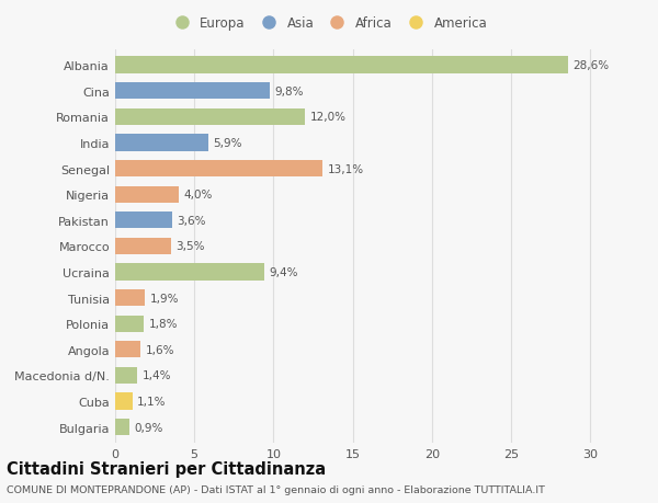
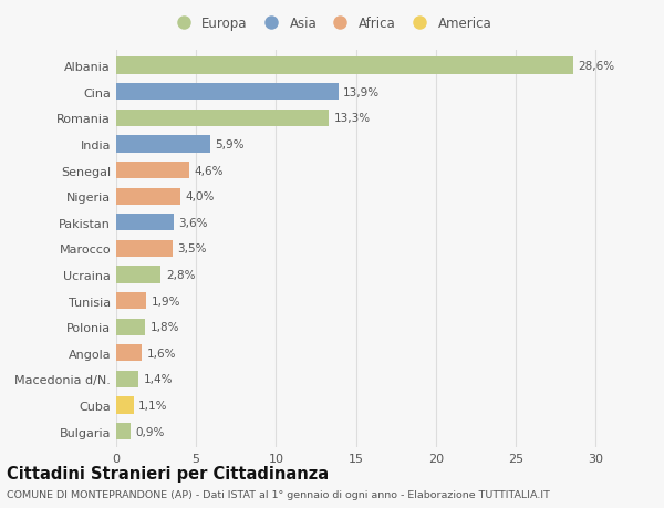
Cina: 9,8% -> 13,9%
Romania: 12,0% -> 13,3%
Senegal: 13,1% -> 4,6%
Ucraina: 9,4% -> 2,8%
